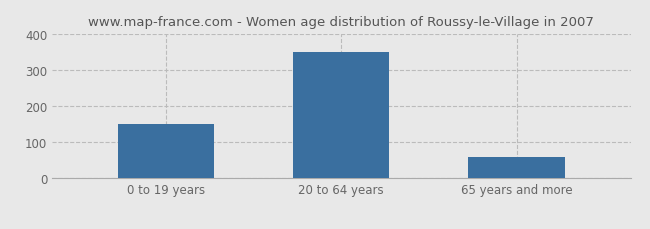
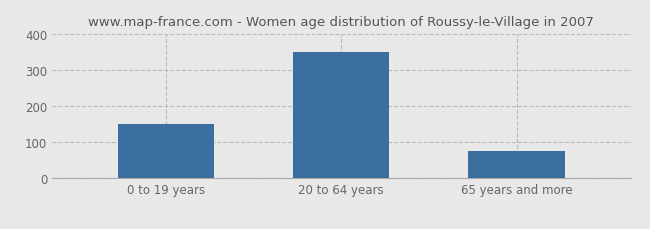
65 years and more: 60 -> 75
